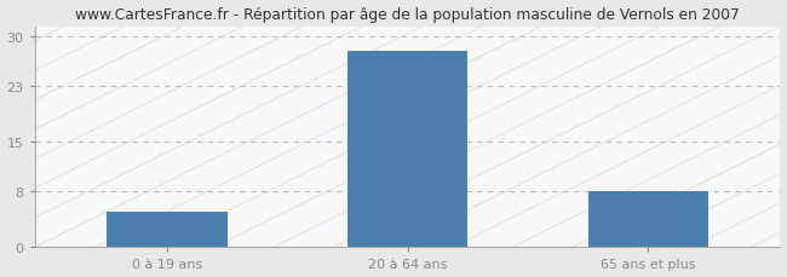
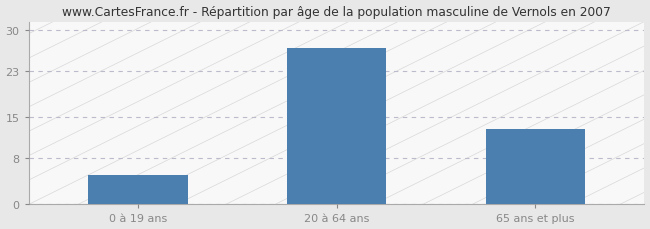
20 à 64 ans: 28 -> 27
65 ans et plus: 8 -> 13
